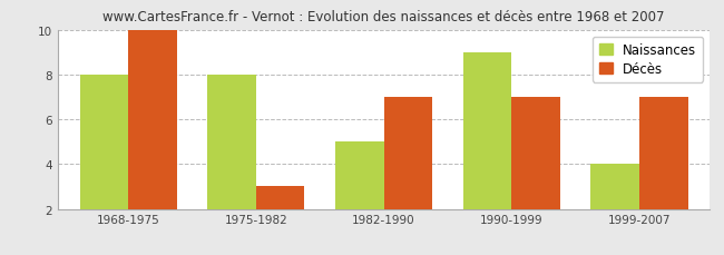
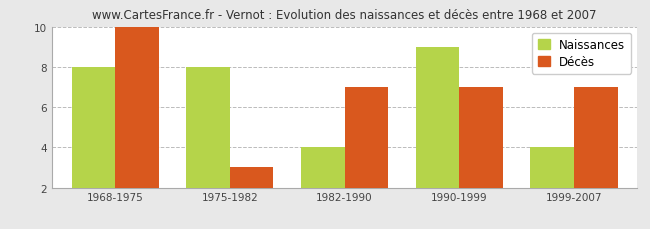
Naissances/1982-1990: 5 -> 4
